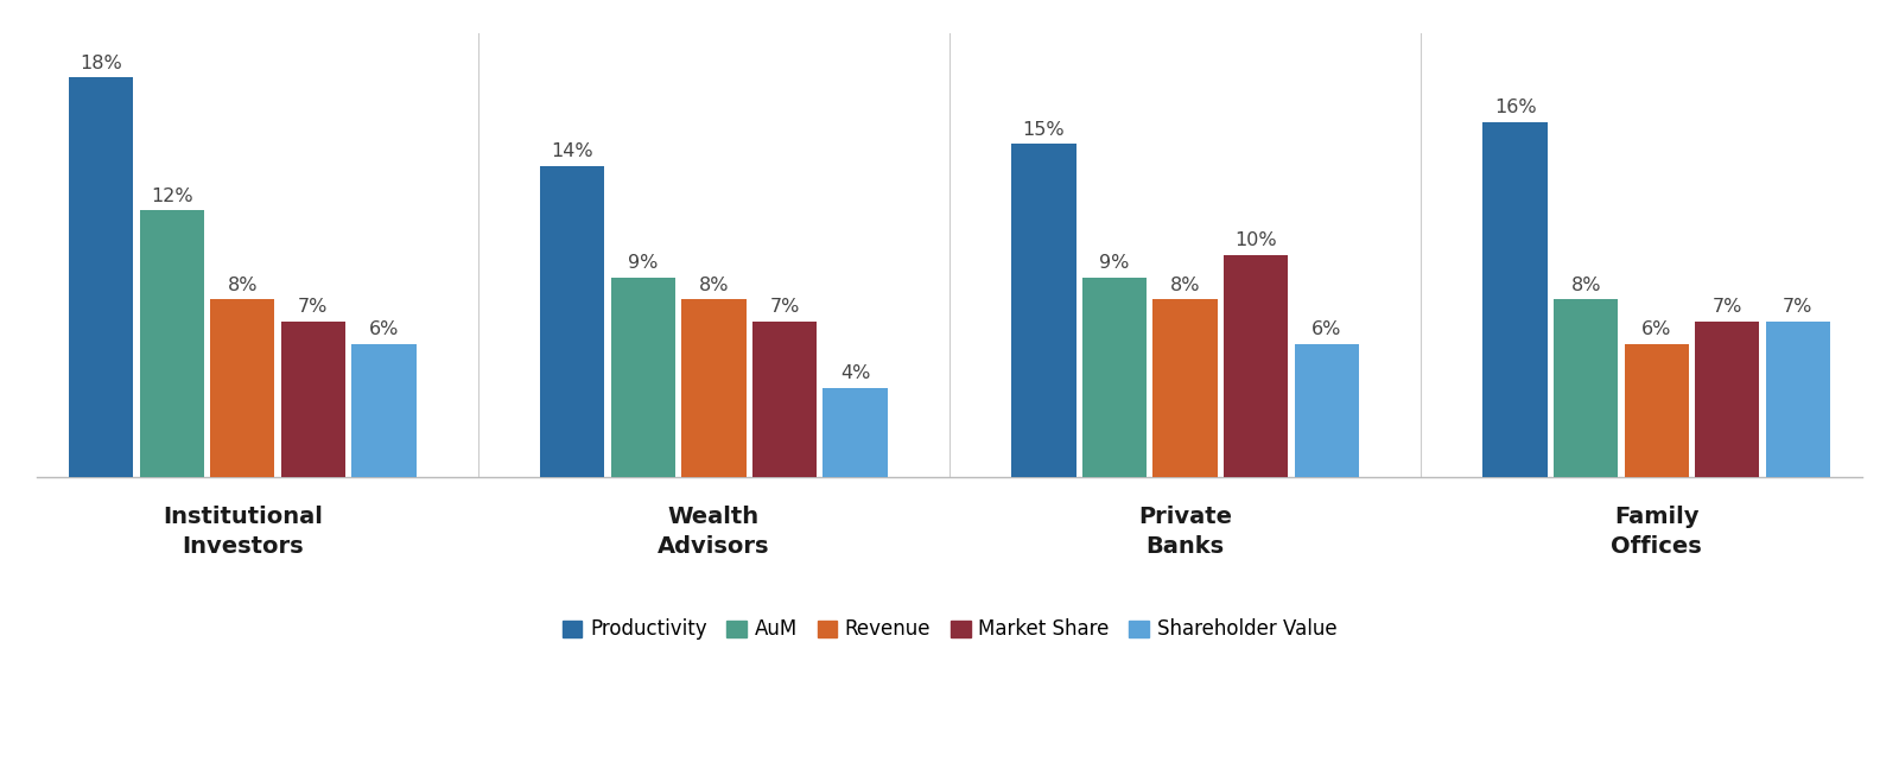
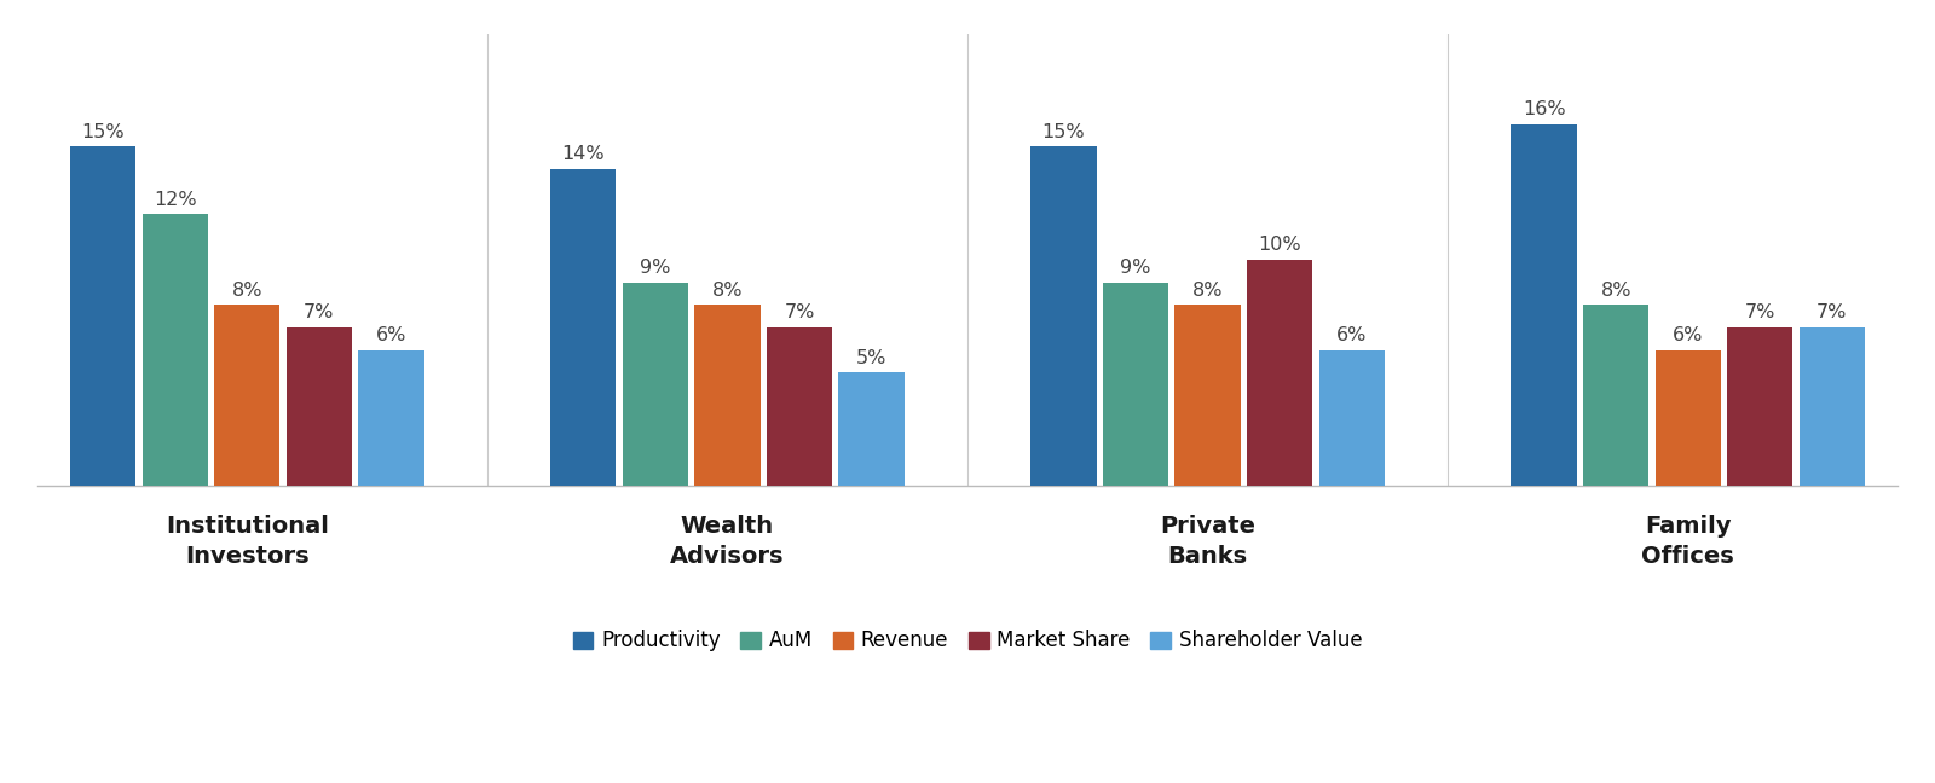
Productivity/Institutional Investors: 18% -> 15%
Shareholder Value/Wealth Advisors: 4% -> 5%
